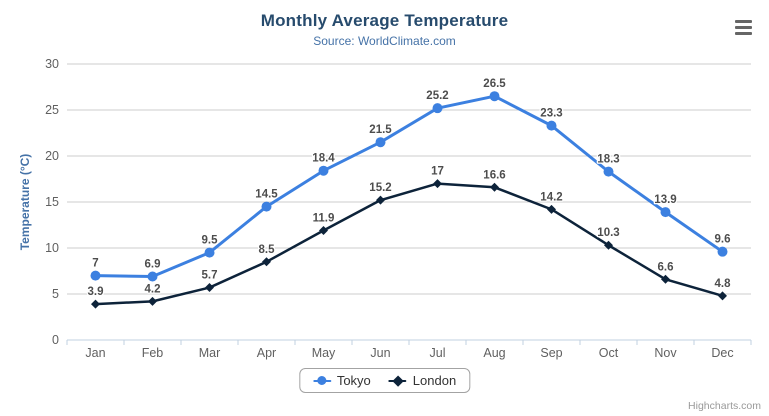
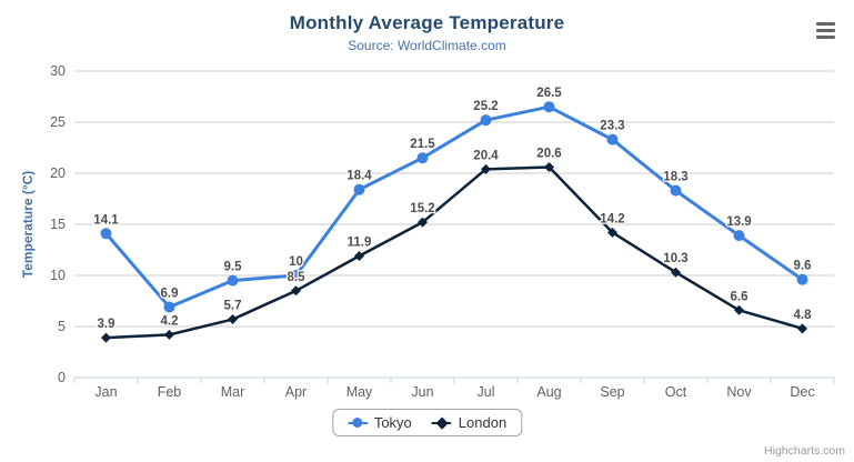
Tokyo/Jan: 7 -> 14.1
Tokyo/Apr: 14.5 -> 10
London/Jul: 17 -> 20.4
London/Aug: 16.6 -> 20.6
